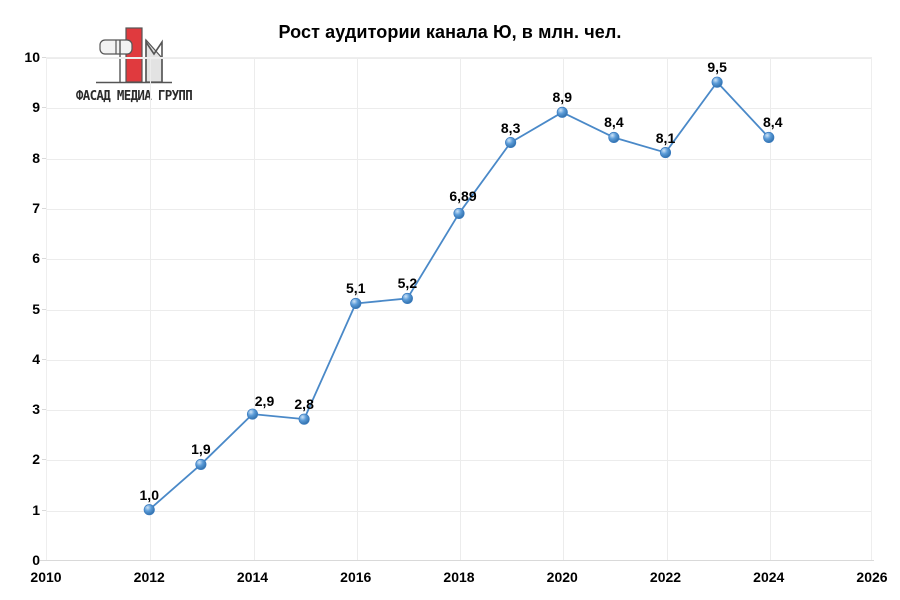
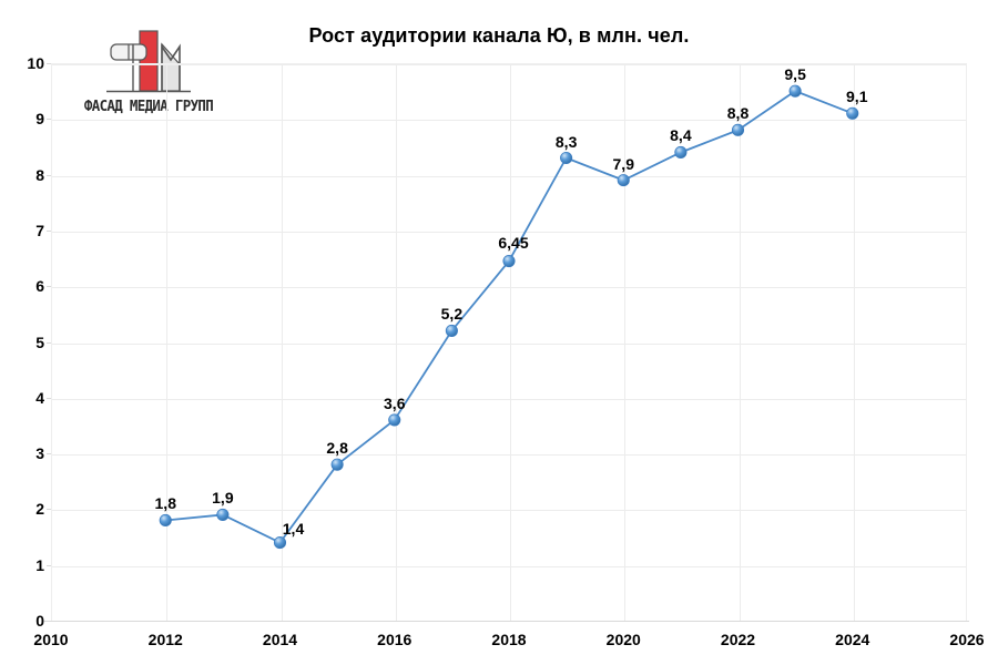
2012: 1,0 -> 1,8
2014: 2,9 -> 1,4
2016: 5,1 -> 3,6
2018: 6,89 -> 6,45
2020: 8,9 -> 7,9
2022: 8,1 -> 8,8
2024: 8,4 -> 9,1
